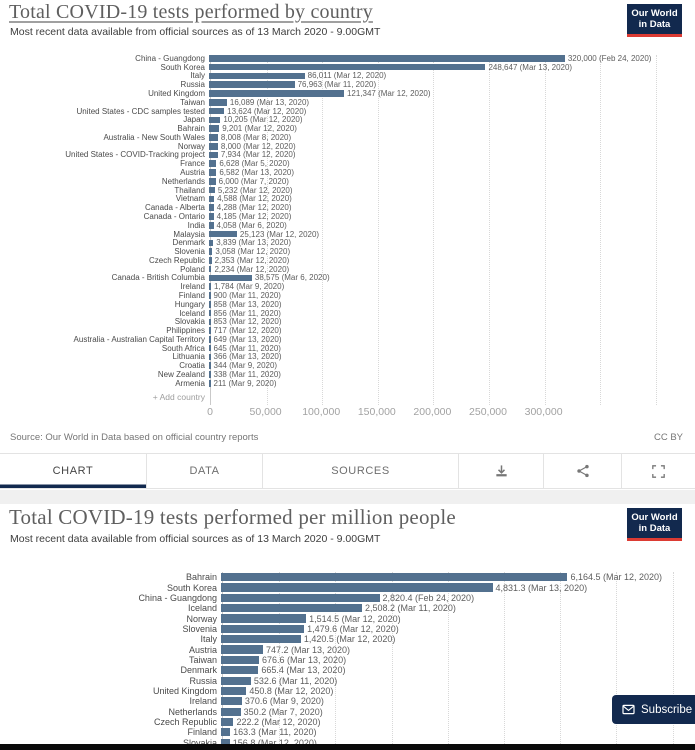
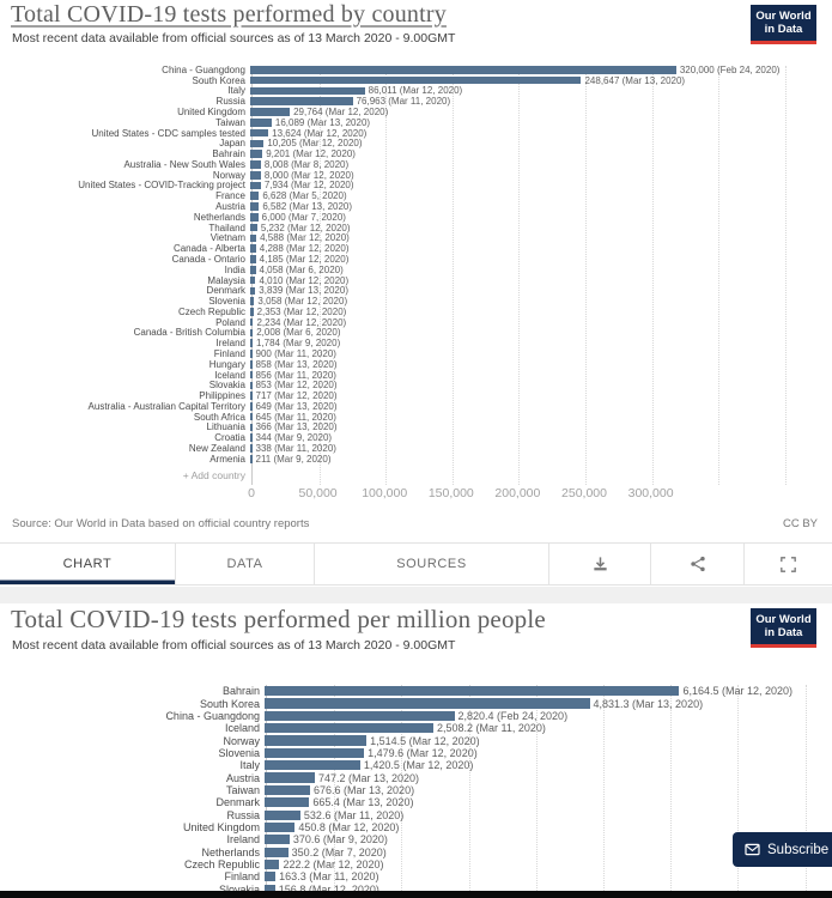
Total COVID-19 tests performed by country/United Kingdom: 121,347 -> 29,764
Total COVID-19 tests performed by country/Malaysia: 25,123 -> 4,010
Total COVID-19 tests performed by country/Canada - British Columbia: 38,575 -> 2,008
